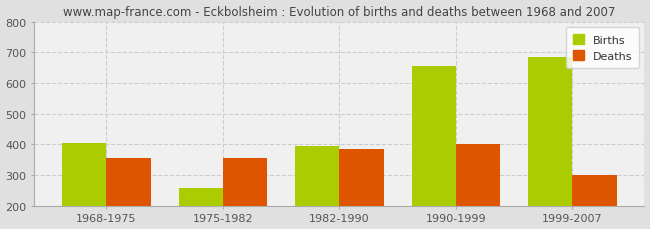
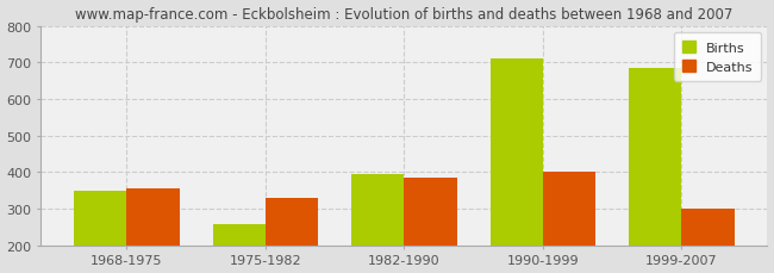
Births/1968-1975: 405 -> 350
Deaths/1975-1982: 355 -> 330
Births/1990-1999: 655 -> 710
